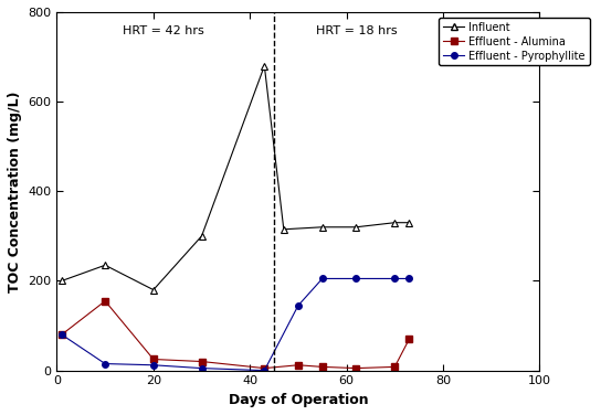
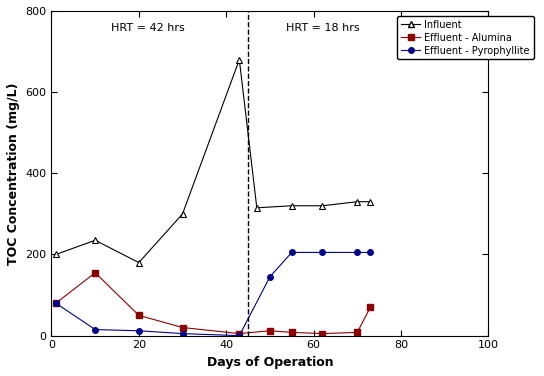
Effluent - Alumina/20: 25 -> 50
